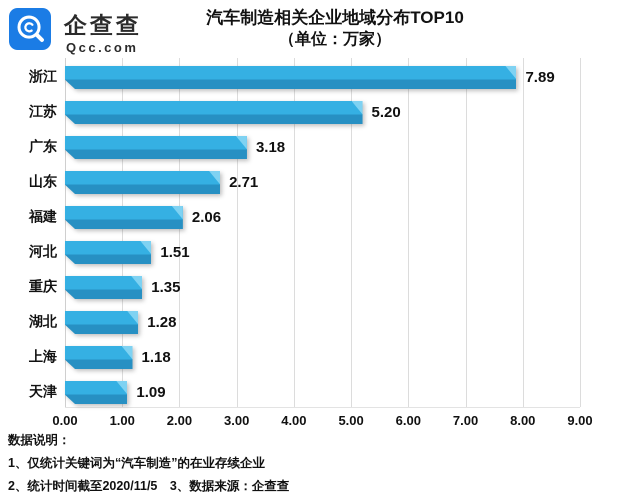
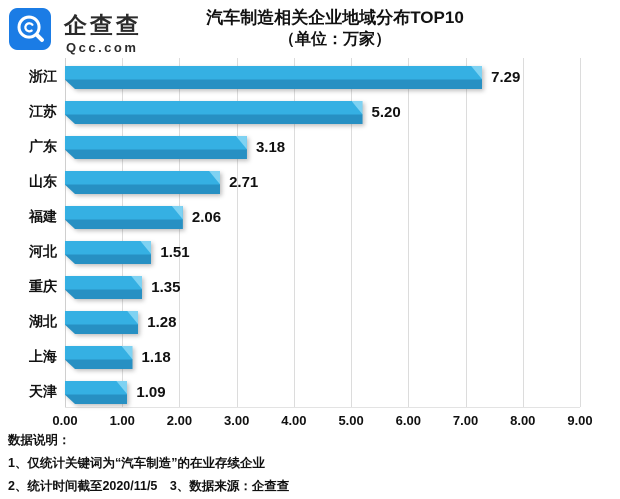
浙江: 7.89 -> 7.29
